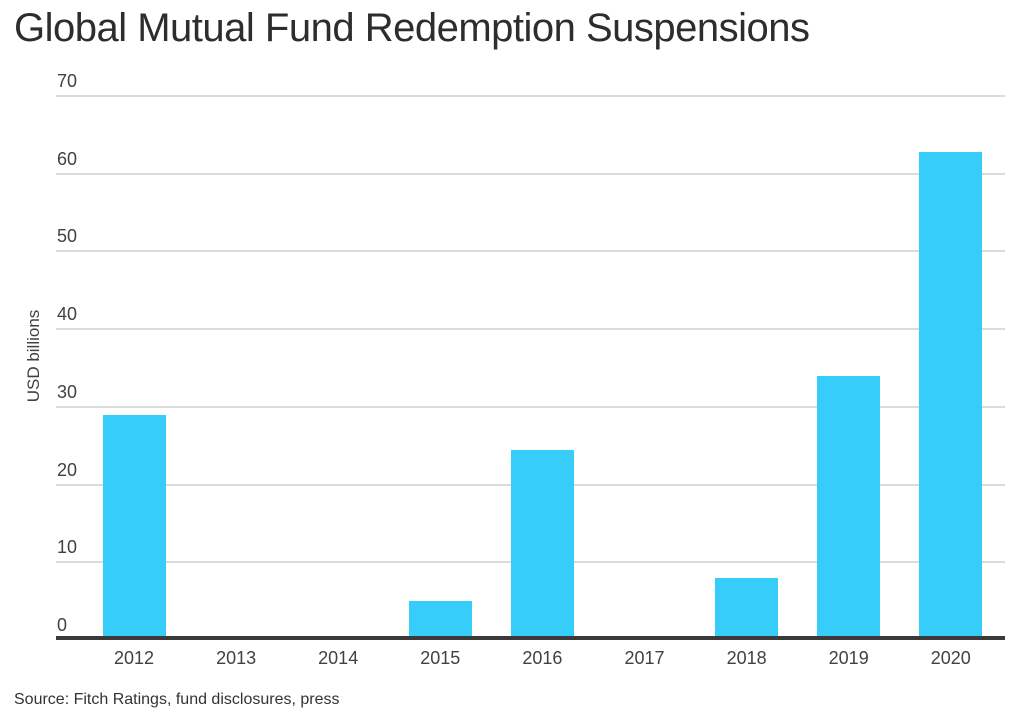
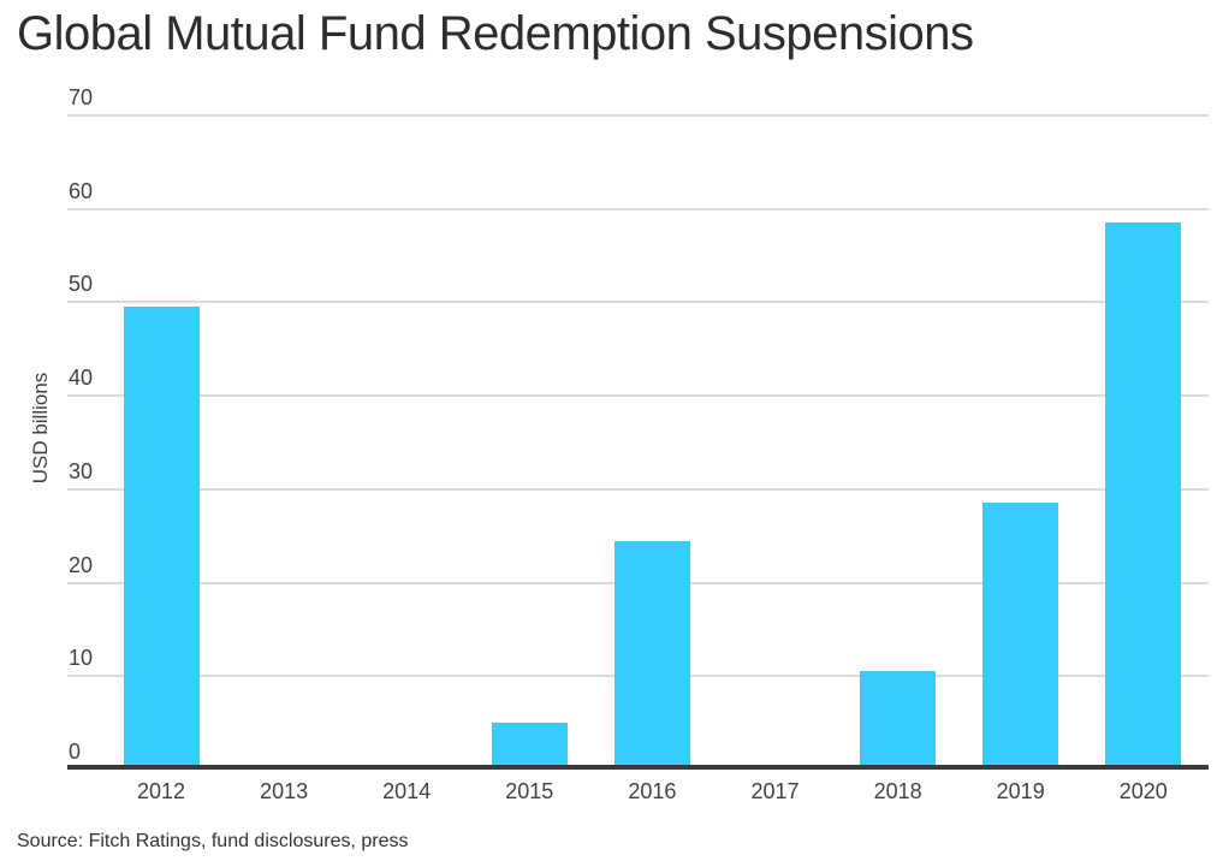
2012: 28 -> 49
2018: 8 -> 10
2019: 33 -> 28
2020: 62 -> 58
